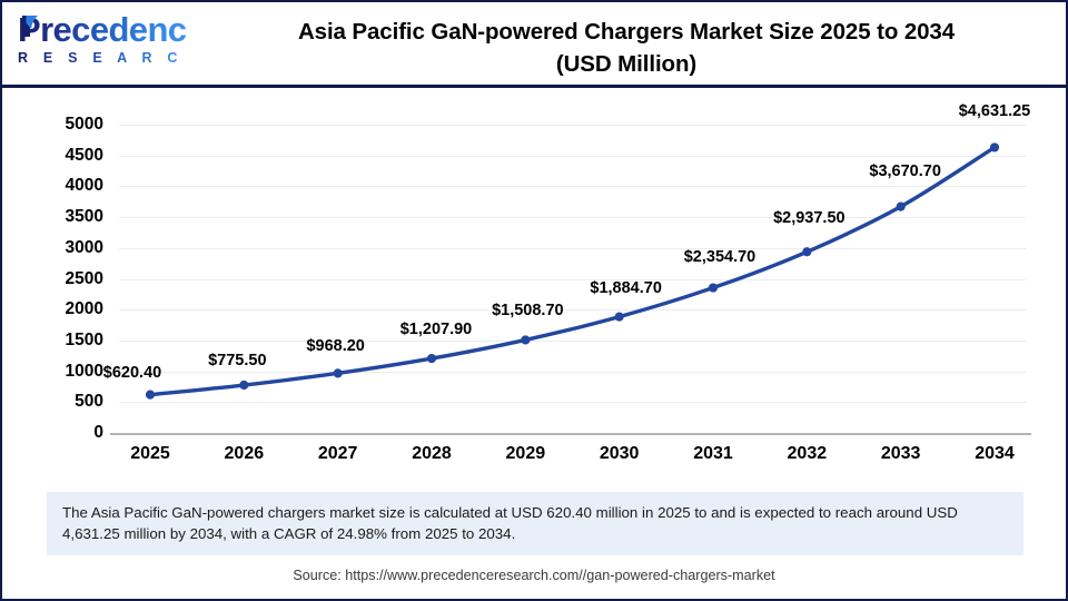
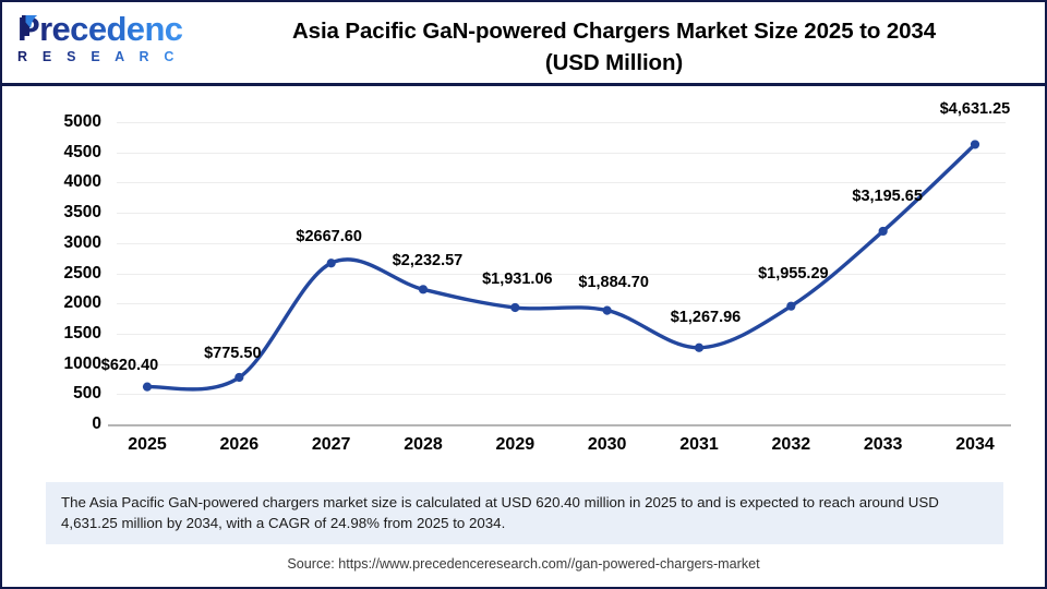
2027: $968.20 -> $2667.60
2028: $1,207.90 -> $2,232.57
2029: $1,508.70 -> $1,931.06
2031: $2,354.70 -> $1,267.96
2032: $2,937.50 -> $1,955.29
2033: $3,670.70 -> $3,195.65
